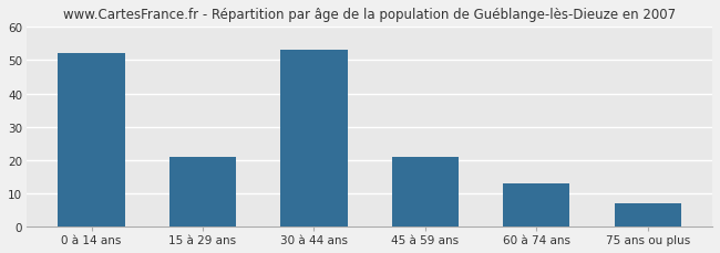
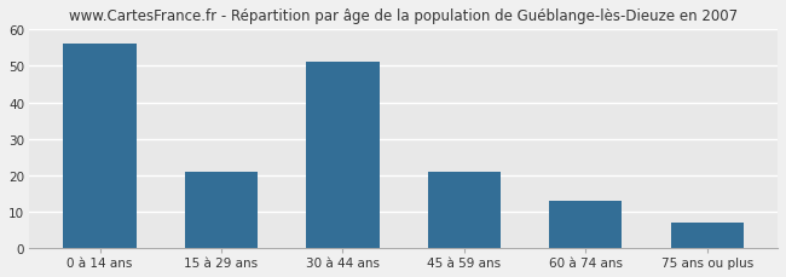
0 à 14 ans: 52 -> 56
30 à 44 ans: 53 -> 51
